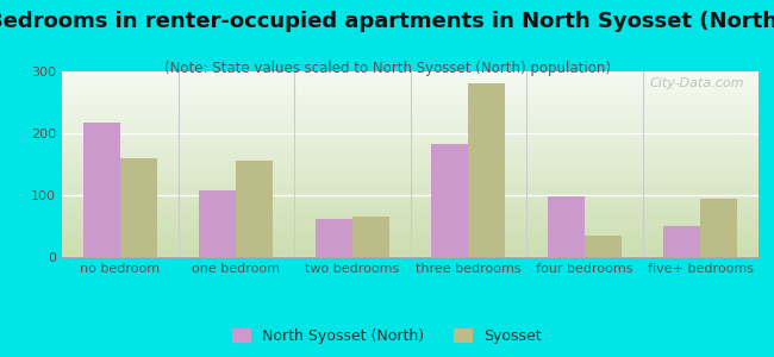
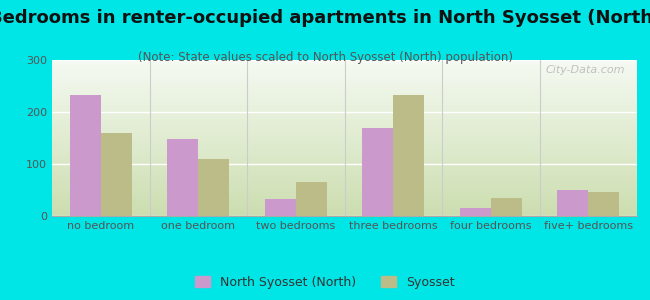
North Syosset (North)/no bedroom: 218 -> 233
North Syosset (North)/one bedroom: 108 -> 148
Syosset/one bedroom: 156 -> 110
North Syosset (North)/two bedrooms: 62 -> 33
North Syosset (North)/three bedrooms: 182 -> 170
Syosset/three bedrooms: 280 -> 232
North Syosset (North)/four bedrooms: 98 -> 15
Syosset/five+ bedrooms: 94 -> 47
